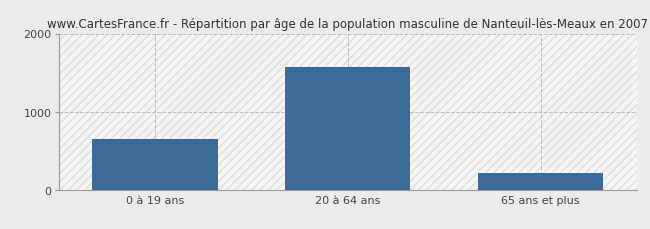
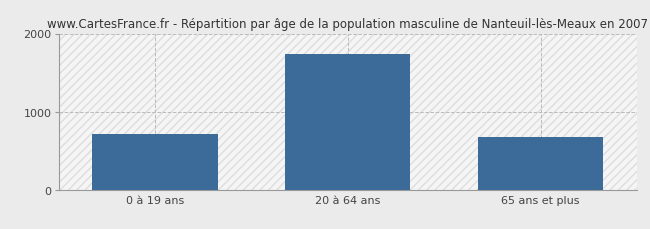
0 à 19 ans: 650 -> 720
20 à 64 ans: 1570 -> 1740
65 ans et plus: 220 -> 680
